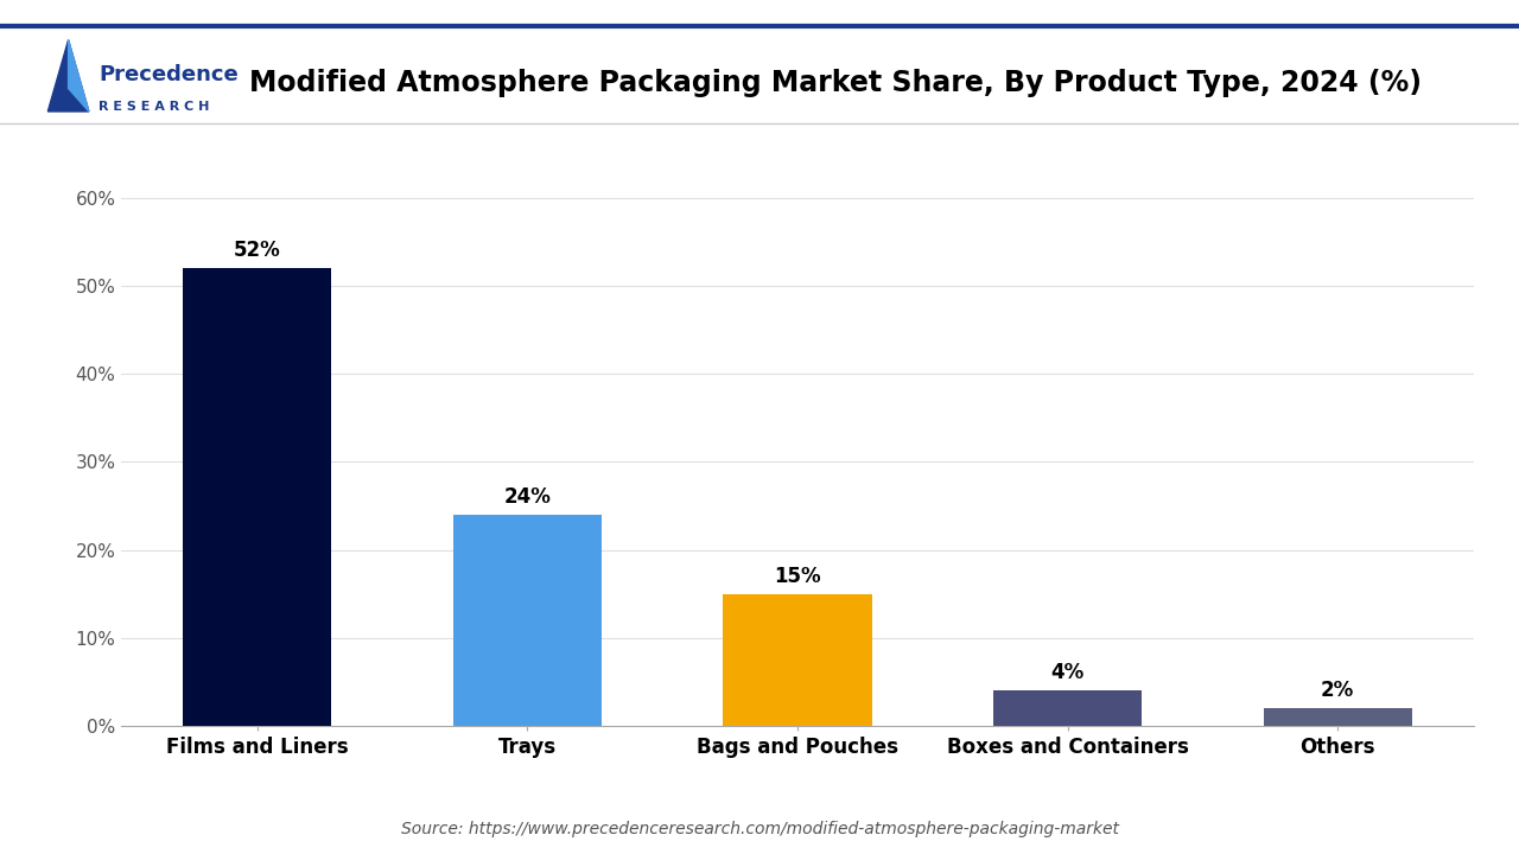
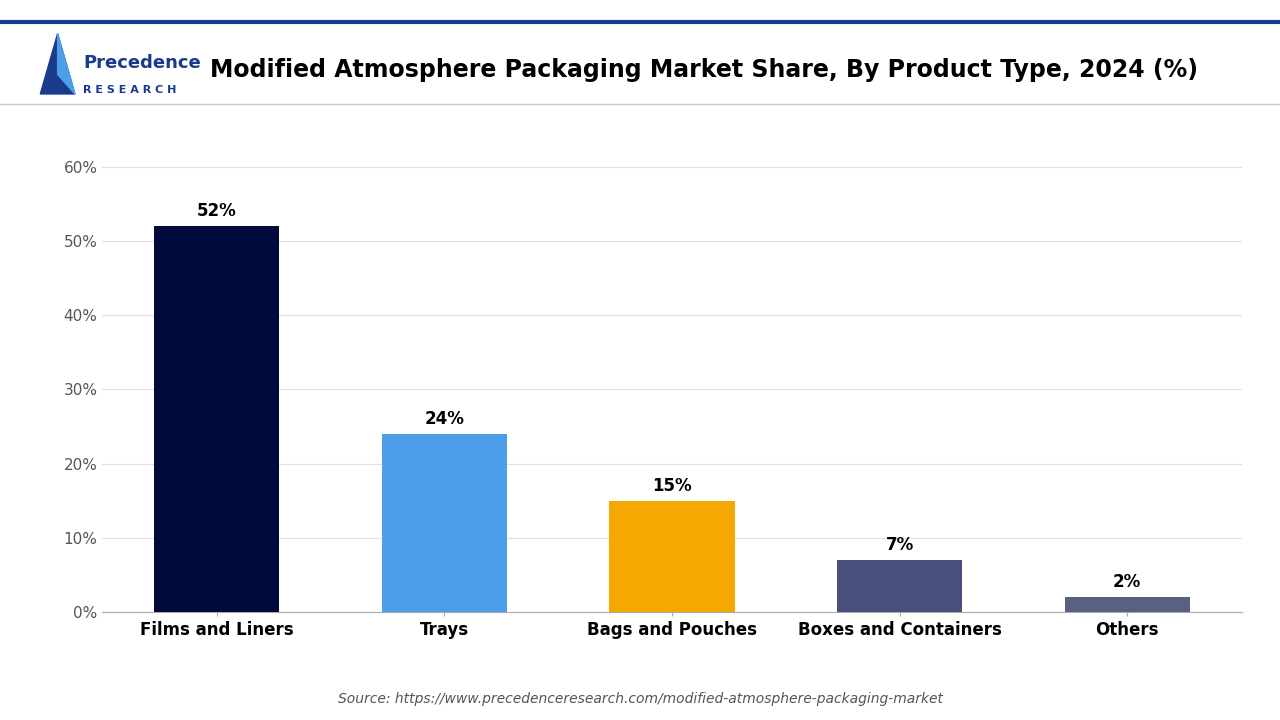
Boxes and Containers: 4% -> 7%
